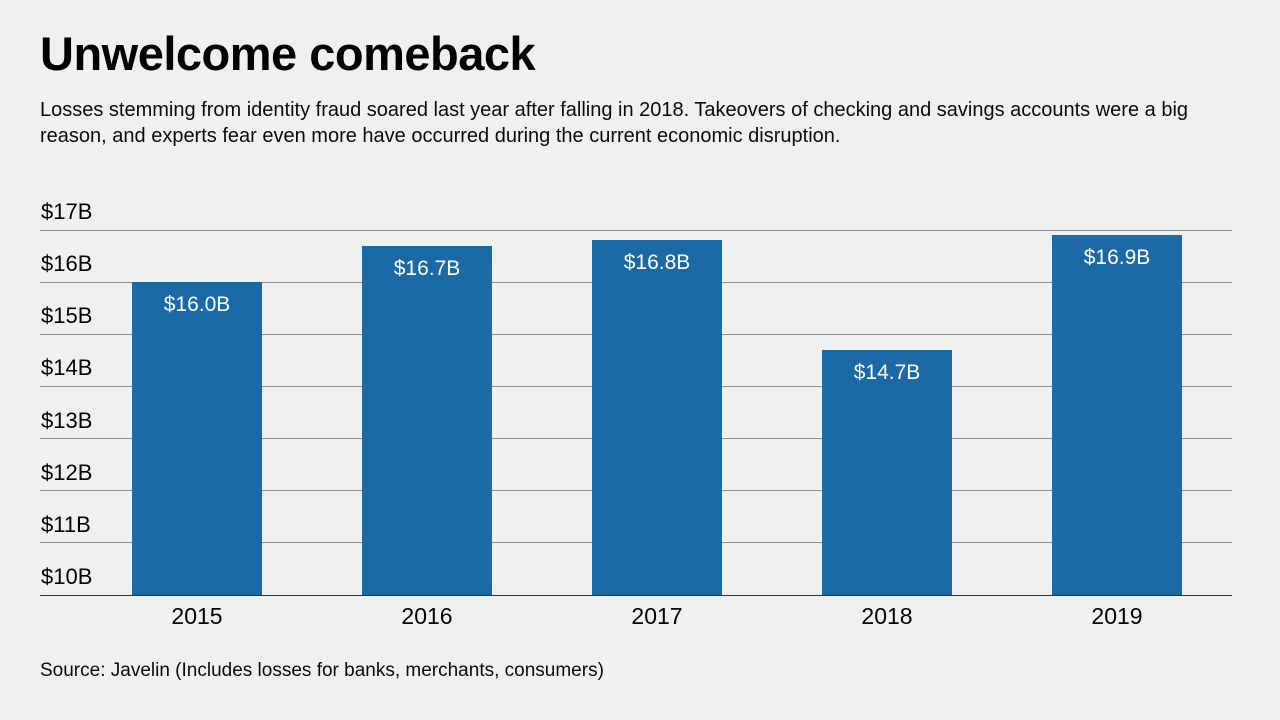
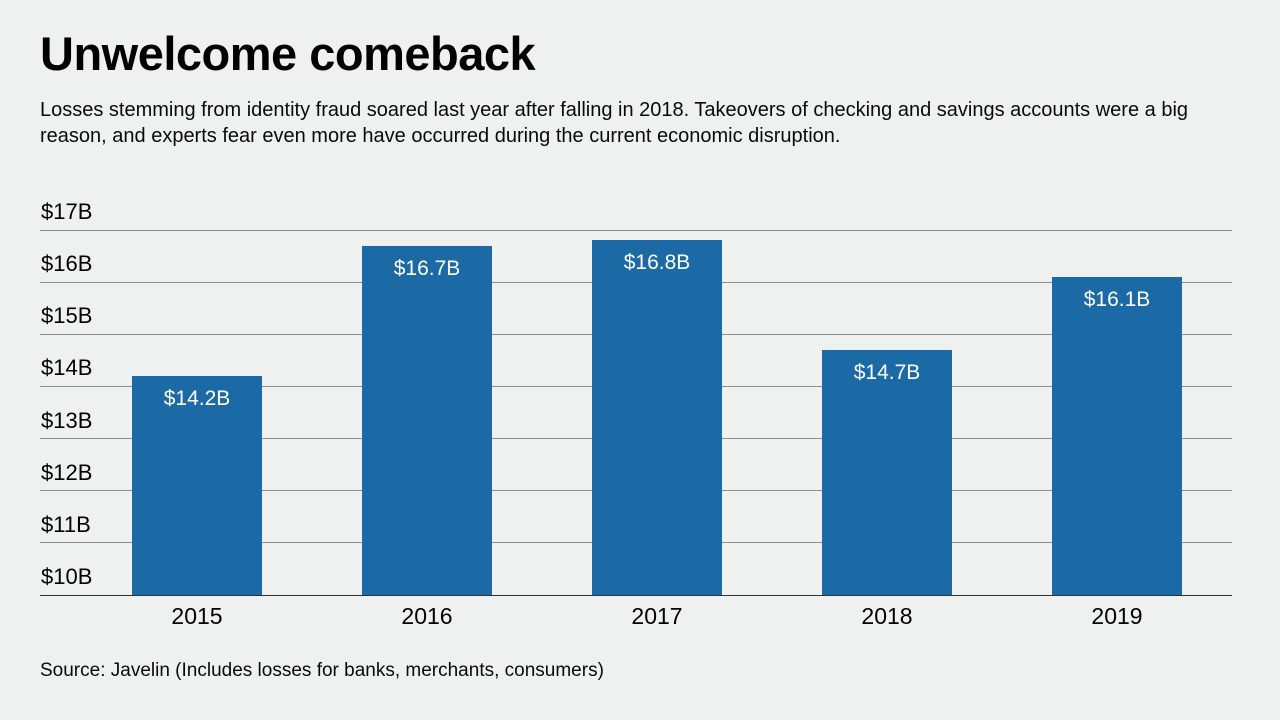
2015: $16.0B -> $14.2B
2019: $16.9B -> $16.1B
